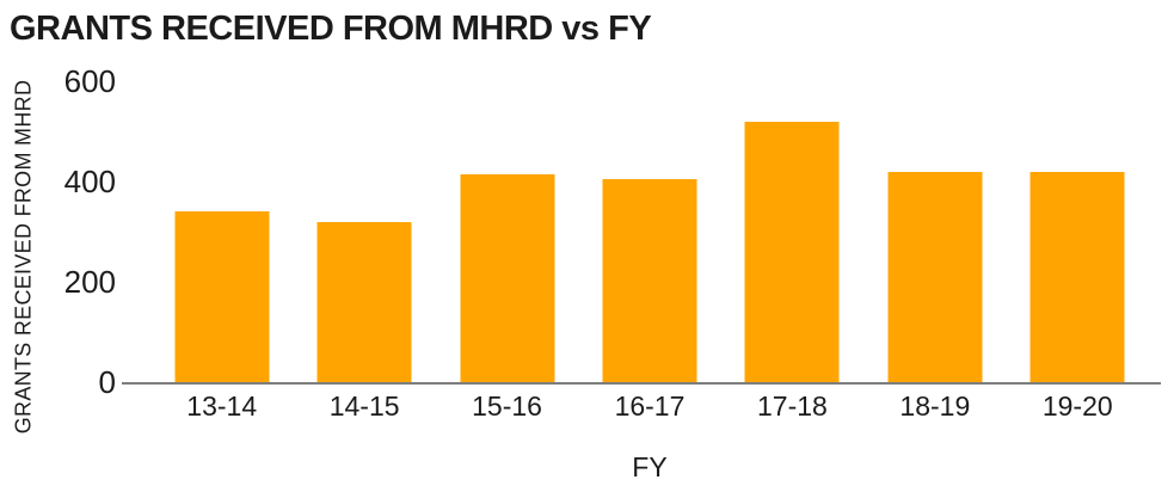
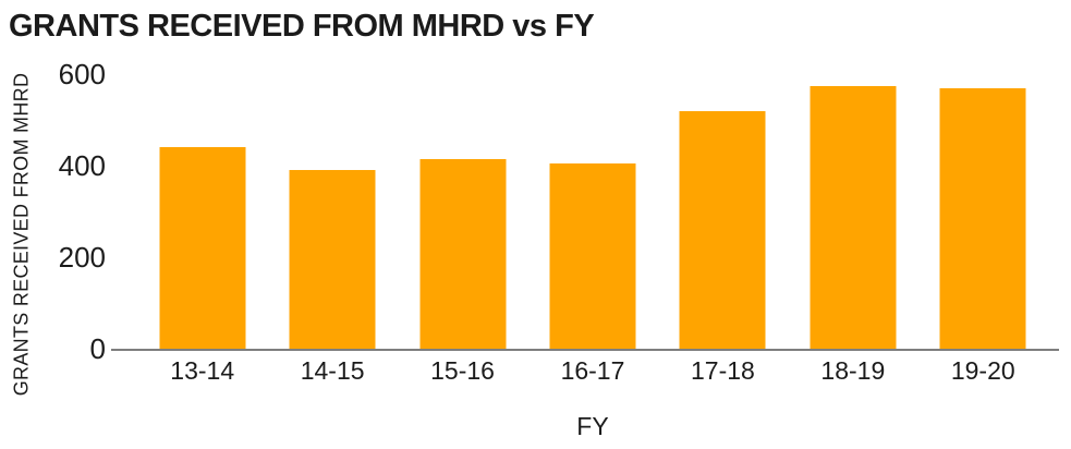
13-14: 340 -> 440
14-15: 320 -> 390
18-19: 420 -> 580
19-20: 420 -> 570
